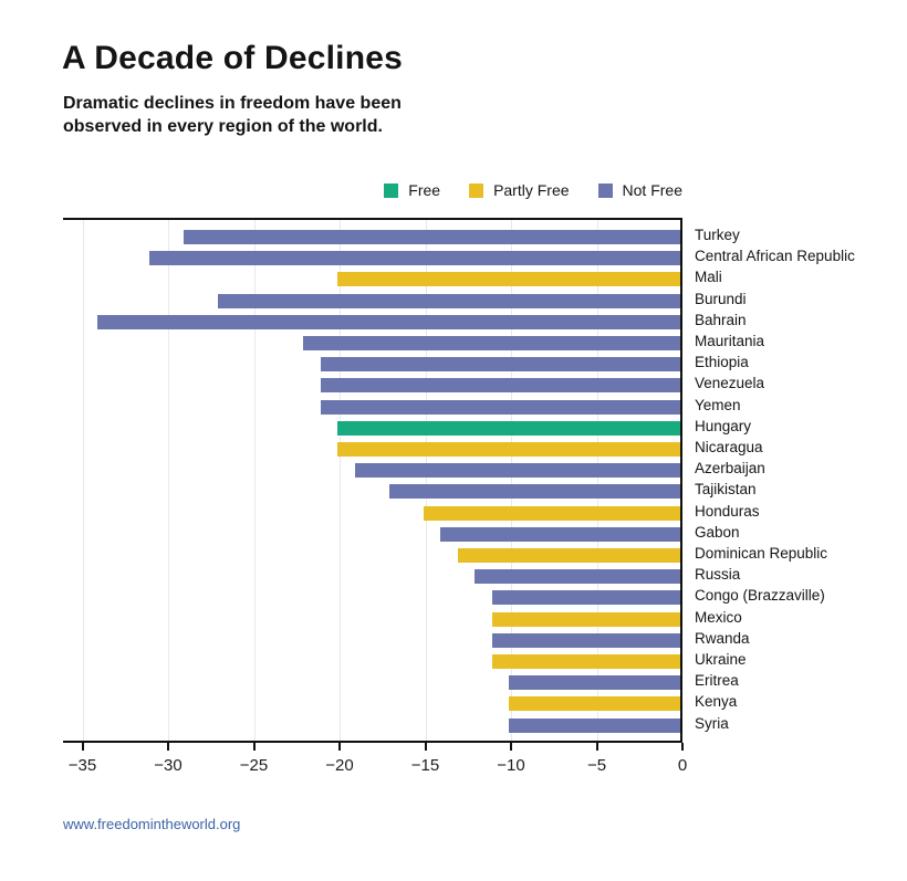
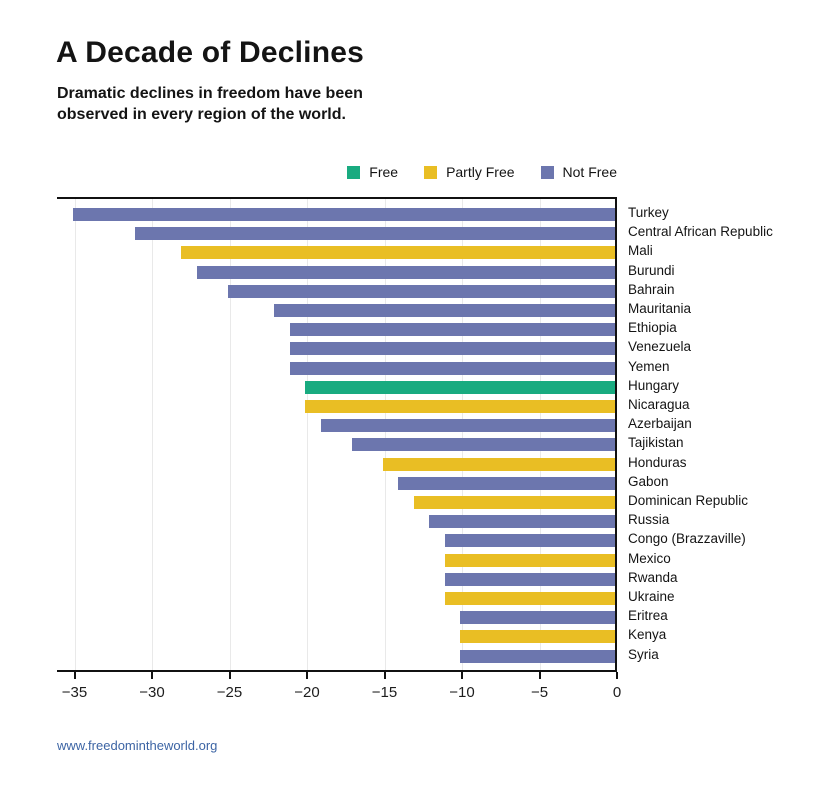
Turkey: -29 -> -35
Mali: -20 -> -28
Bahrain: -34 -> -25
